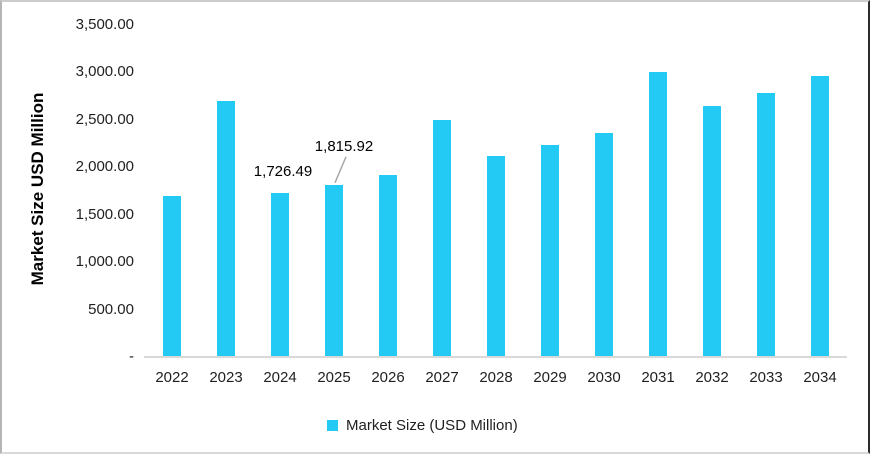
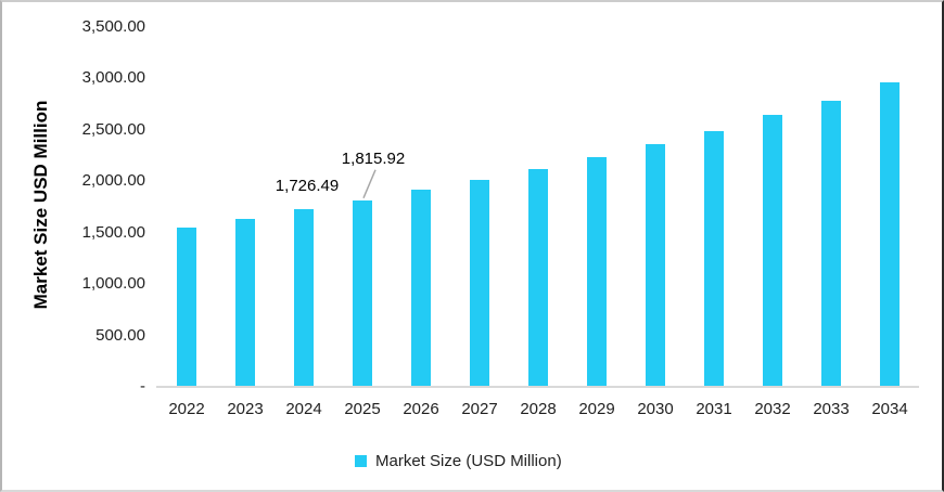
2022: 1700 -> 1600
2023: 2700 -> 1600
2027: 2500 -> 2000
2031: 3000 -> 2500
